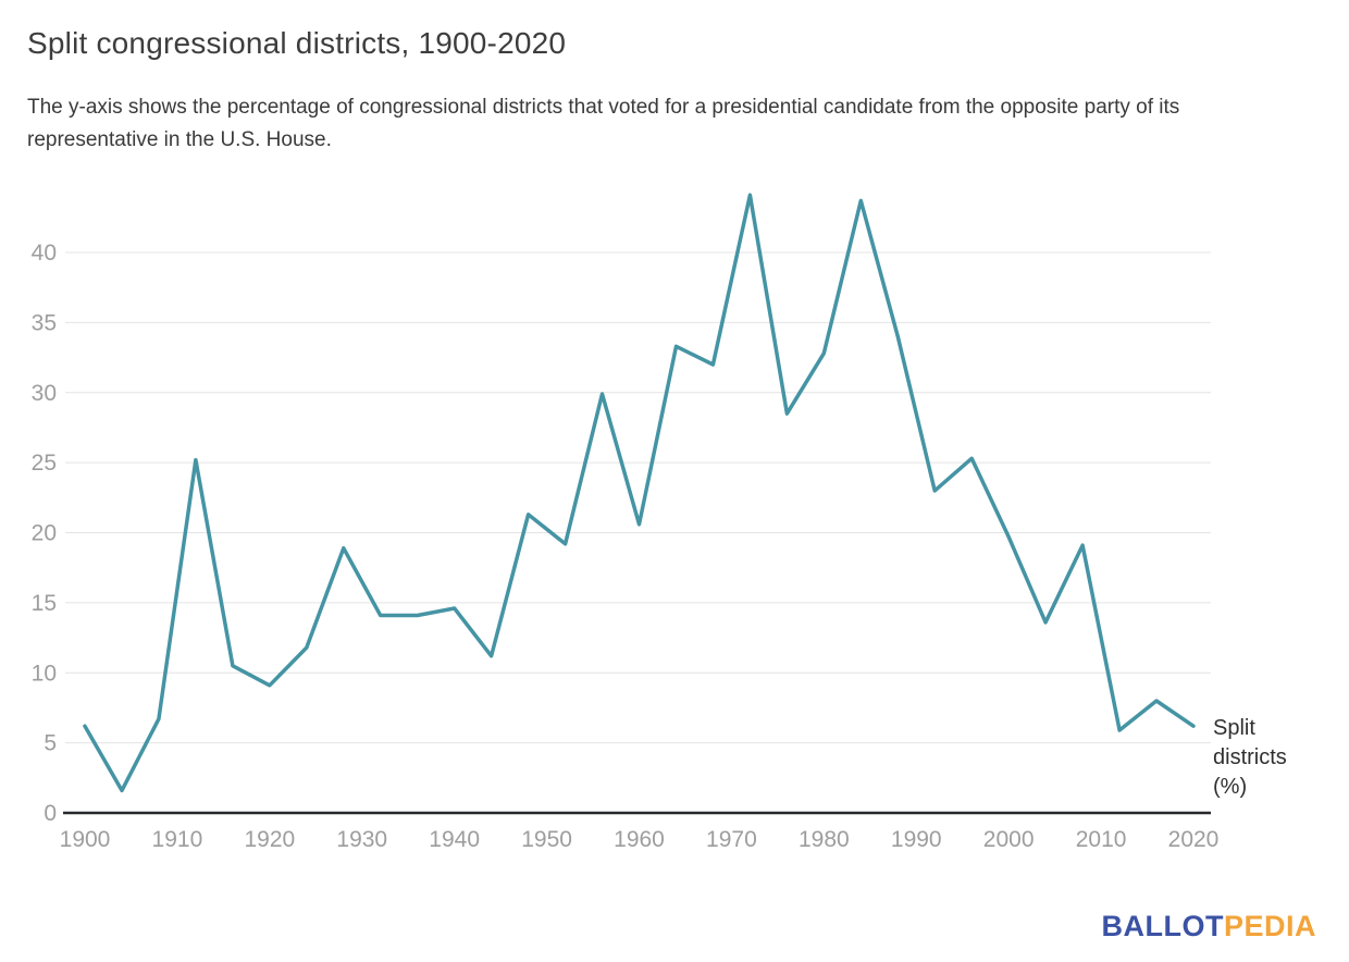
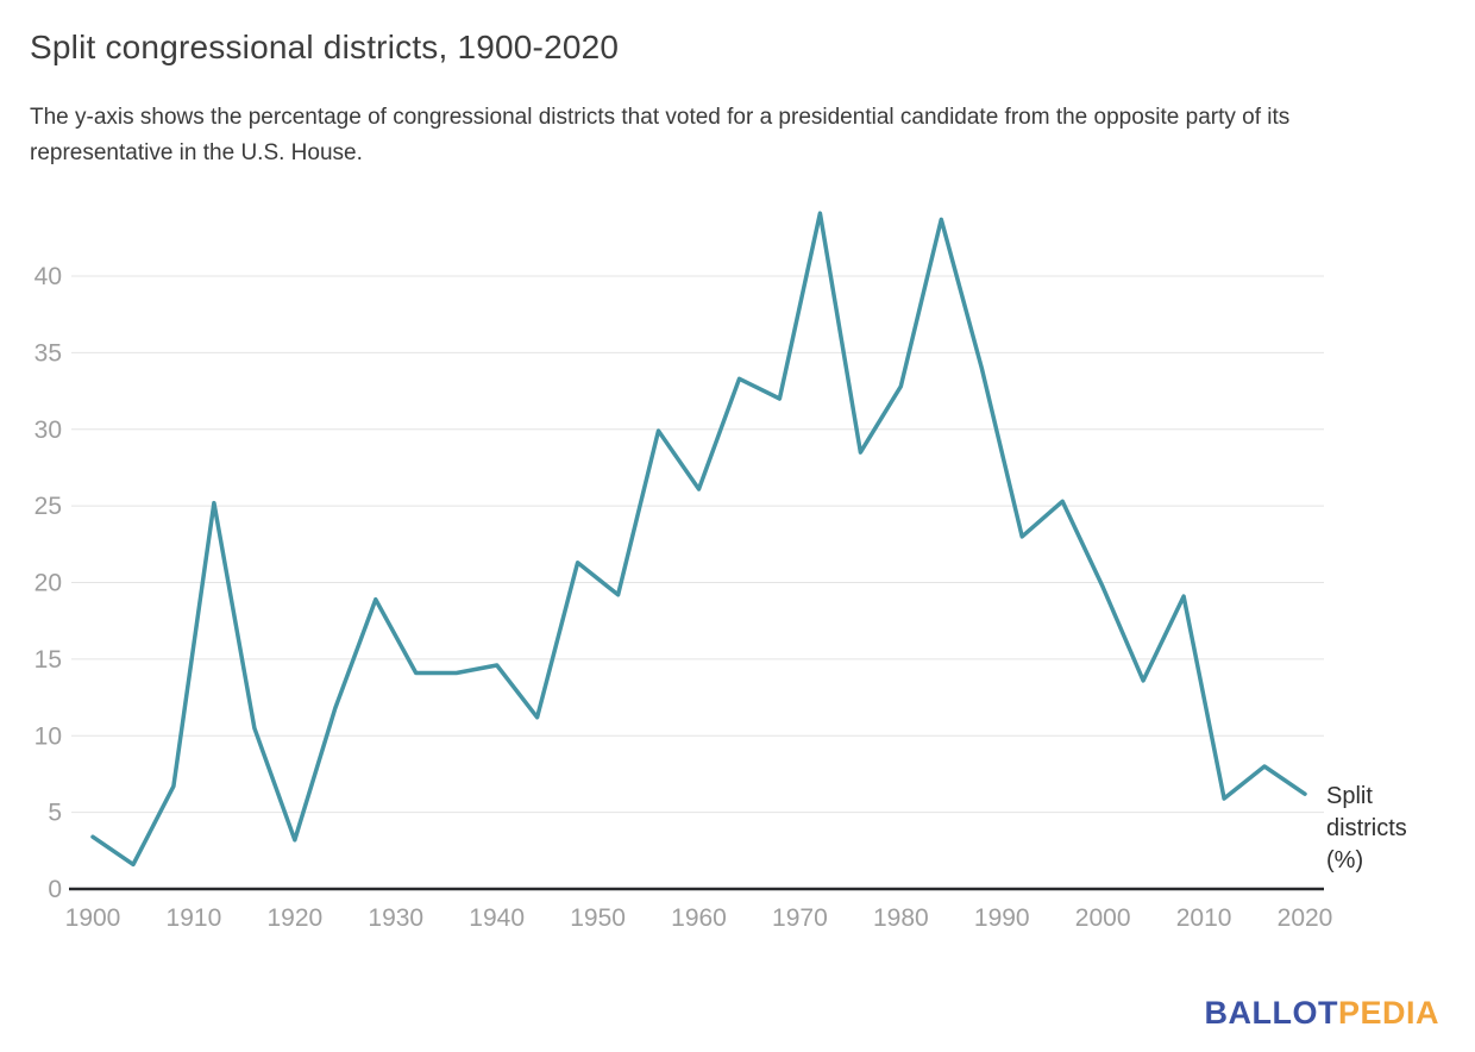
1900: 6.2 -> 3.4
1920: 9.1 -> 3.2
1960: 20.6 -> 26.1
